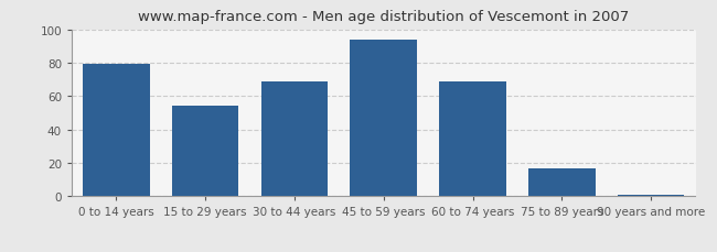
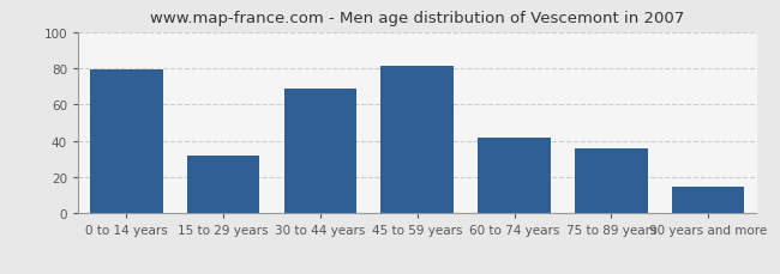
15 to 29 years: 54 -> 32
45 to 59 years: 94 -> 81
60 to 74 years: 69 -> 42
75 to 89 years: 17 -> 36
90 years and more: 1 -> 15
